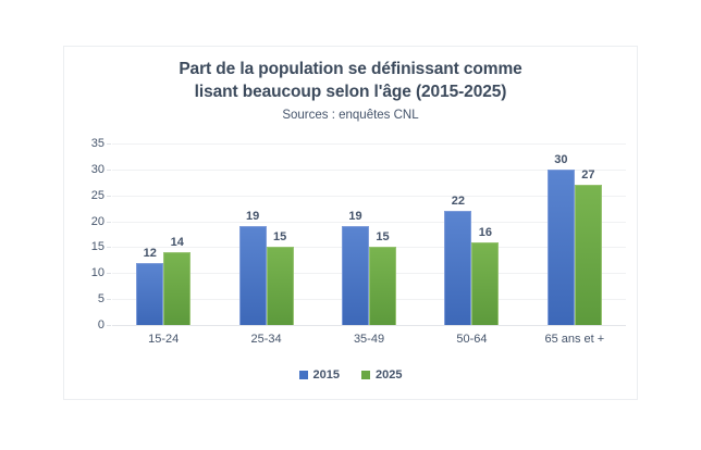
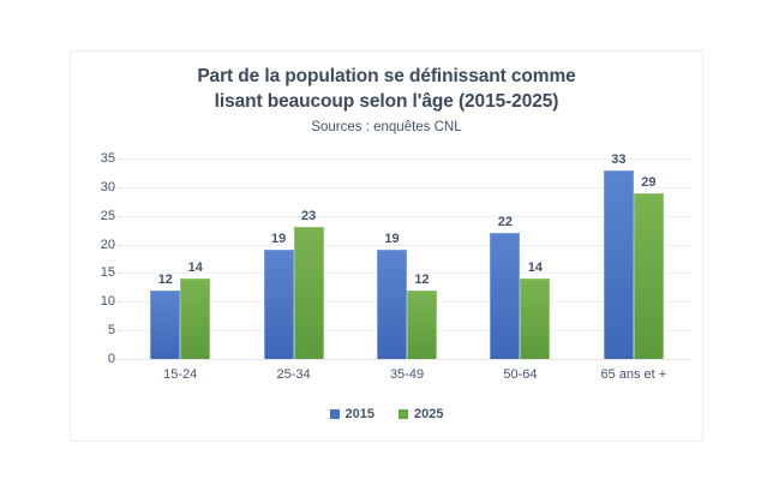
2025/25-34: 15 -> 23
2025/35-49: 15 -> 12
2025/50-64: 16 -> 14
2015/65 ans et +: 30 -> 33
2025/65 ans et +: 27 -> 29
